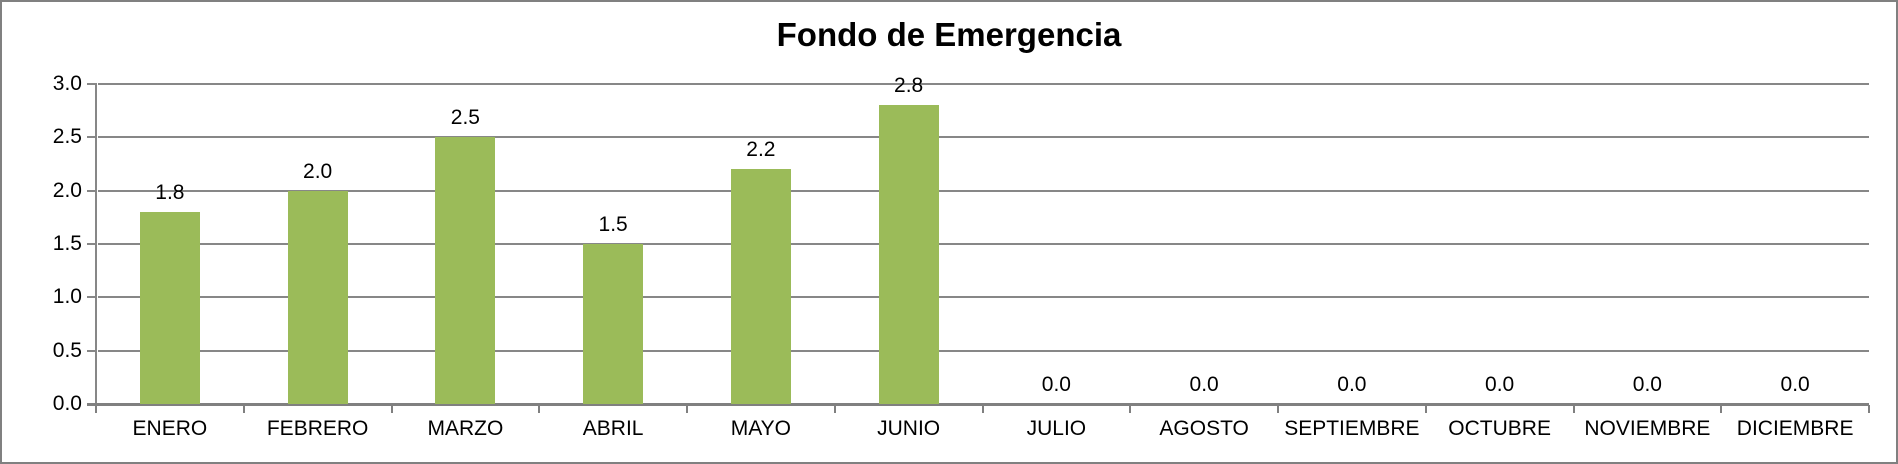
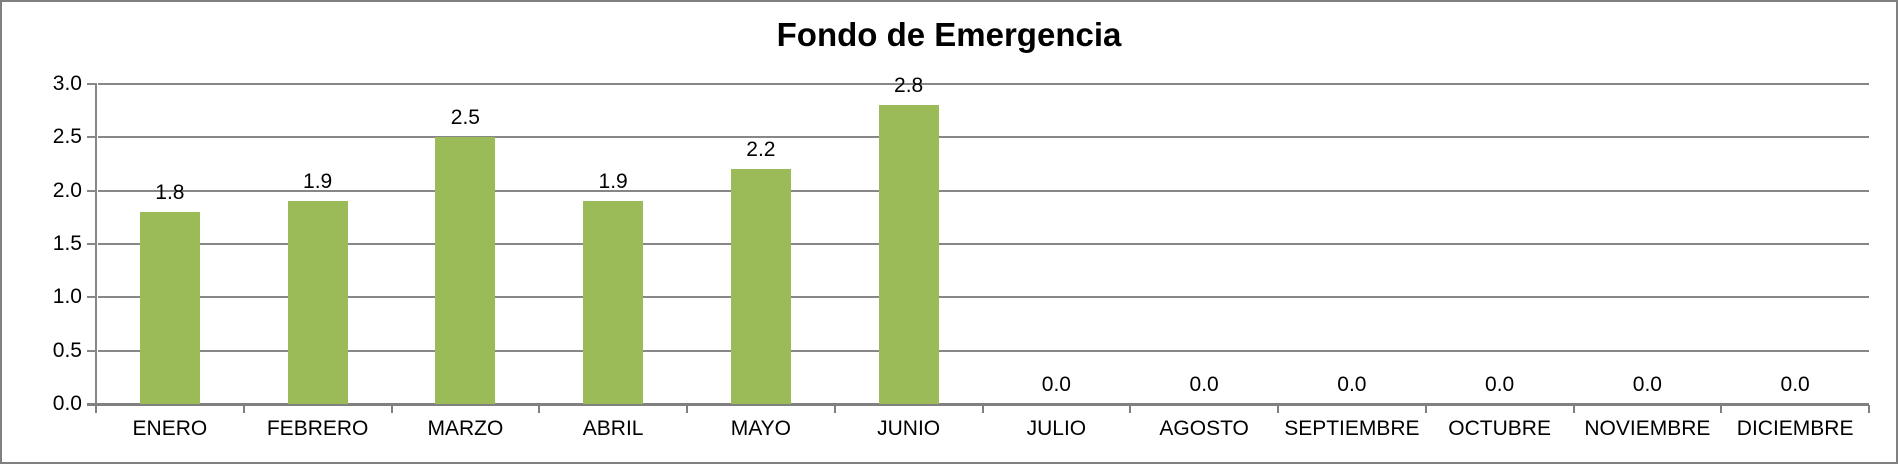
FEBRERO: 2.0 -> 1.9
ABRIL: 1.5 -> 1.9
